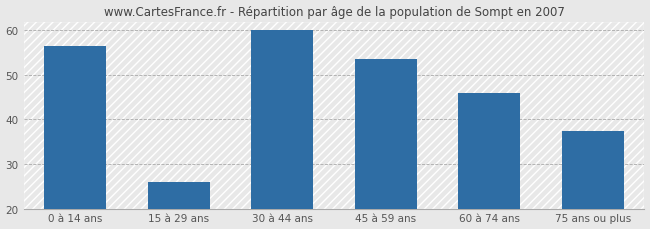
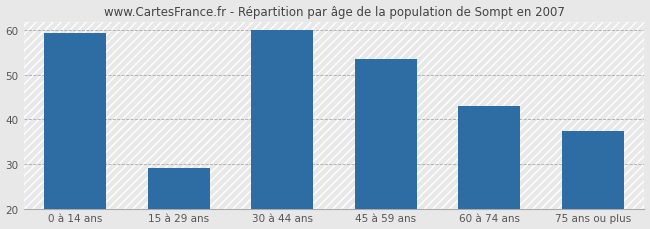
0 à 14 ans: 56.5 -> 59.5
15 à 29 ans: 26.0 -> 29.0
60 à 74 ans: 46.0 -> 43.0
